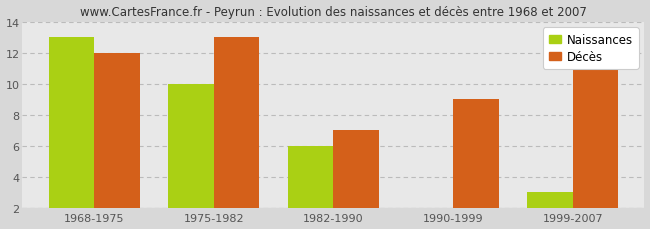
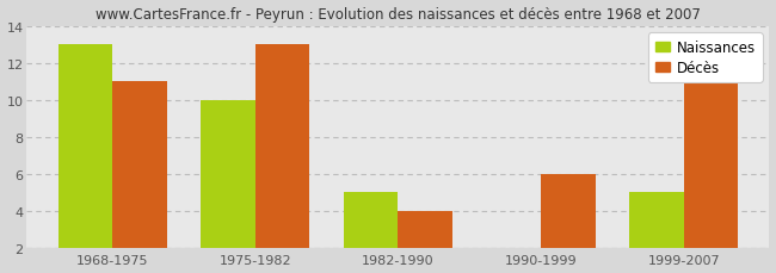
Décès/1968-1975: 12 -> 11
Naissances/1982-1990: 6 -> 5
Décès/1982-1990: 7 -> 4
Décès/1990-1999: 9 -> 6
Naissances/1999-2007: 3 -> 5
